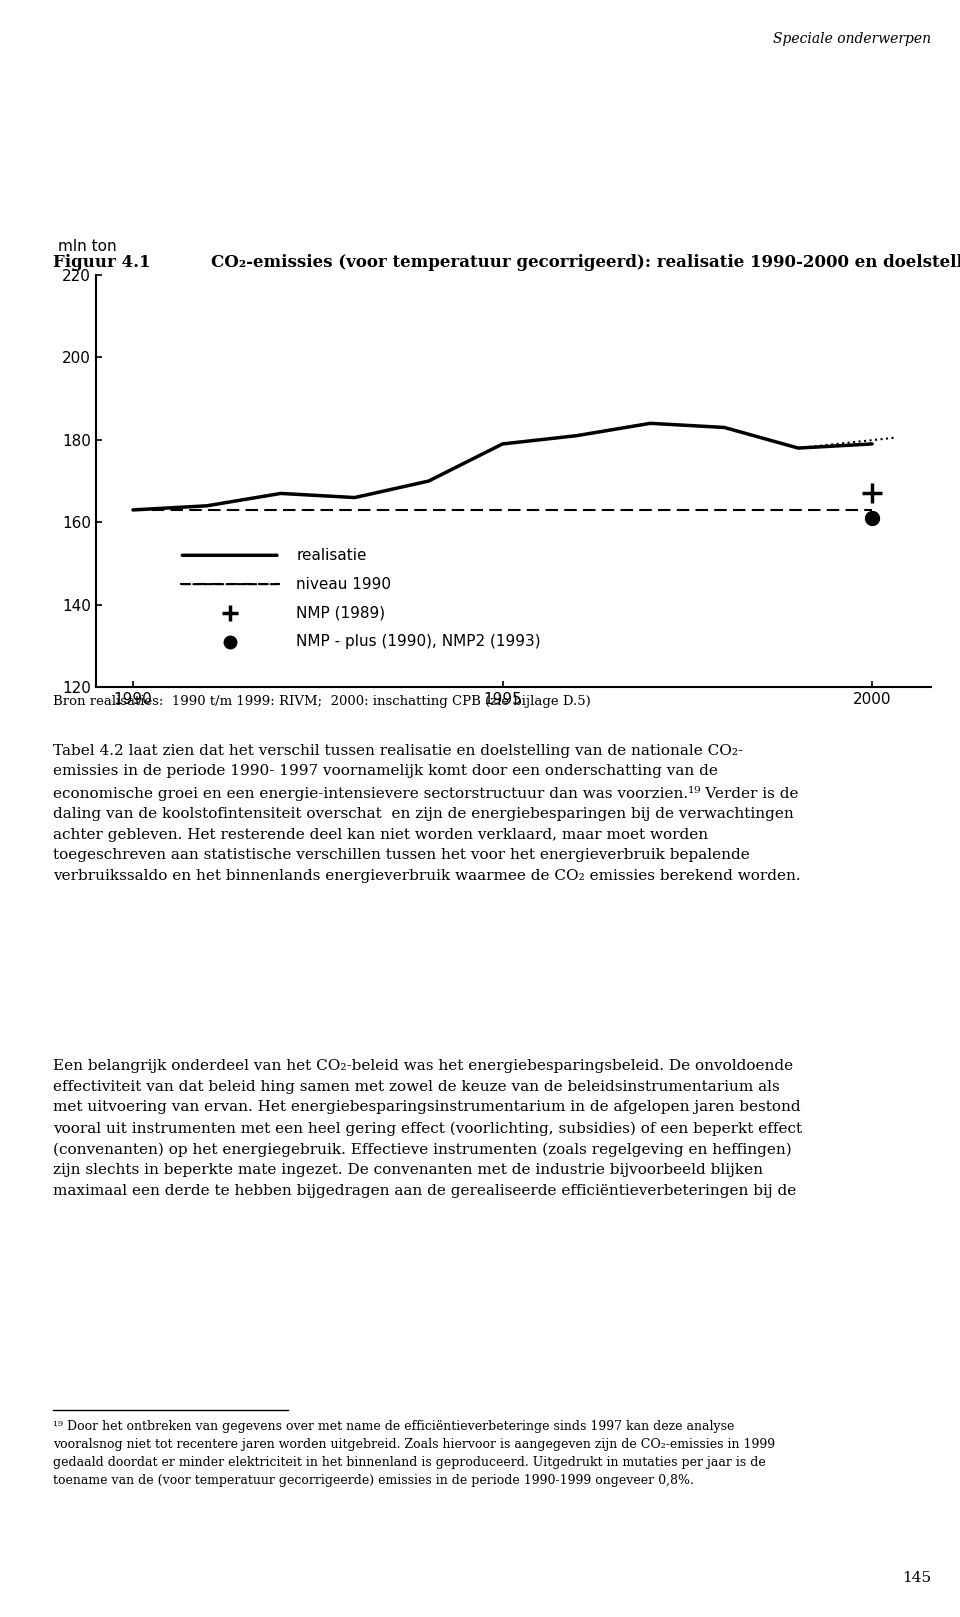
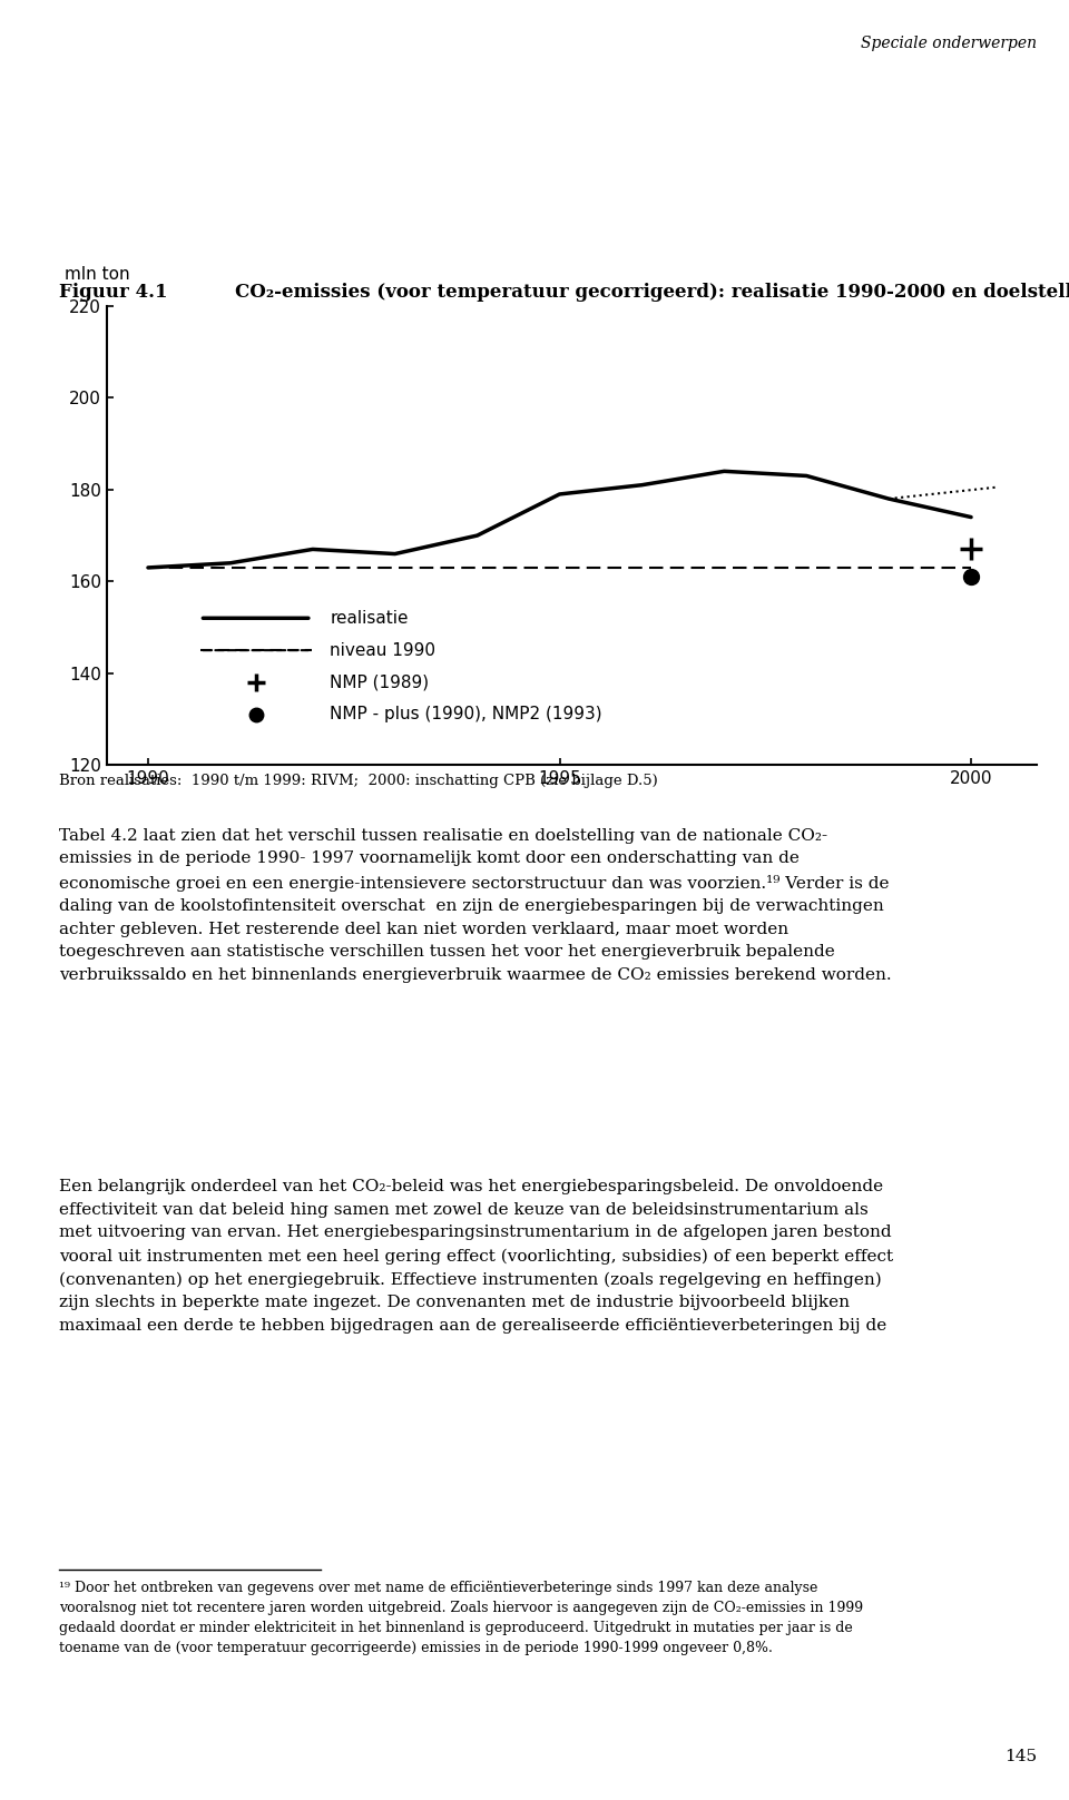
2000: 179 -> 174
